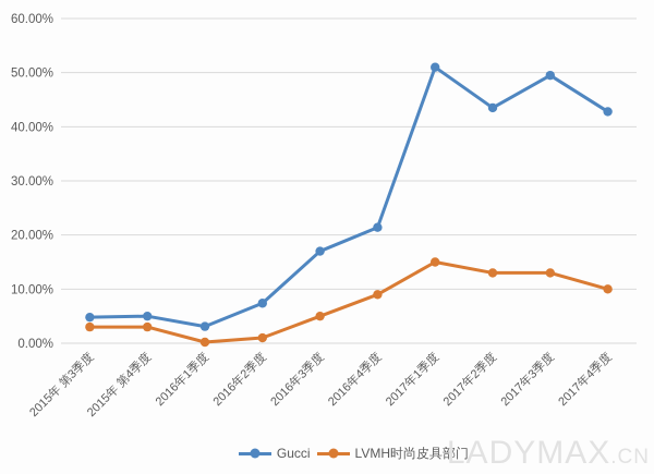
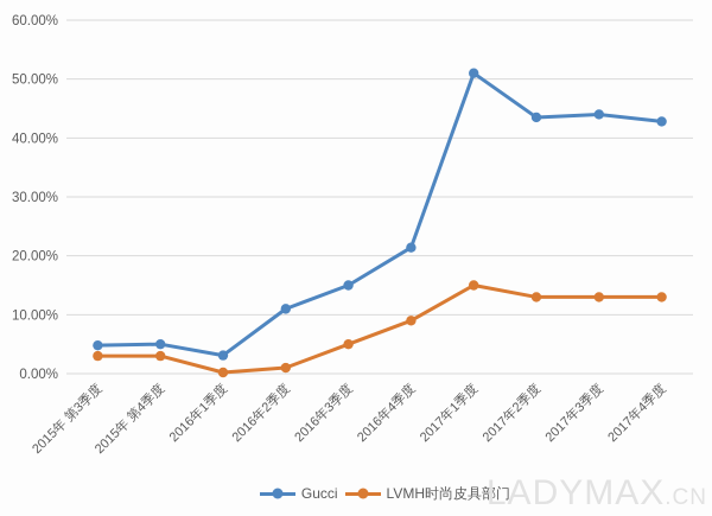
Gucci/2016年2季度: 7% -> 11%
Gucci/2016年3季度: 17% -> 15%
Gucci/2017年3季度: 50% -> 44%
LVMH时尚皮具部门/2017年4季度: 10% -> 13%
